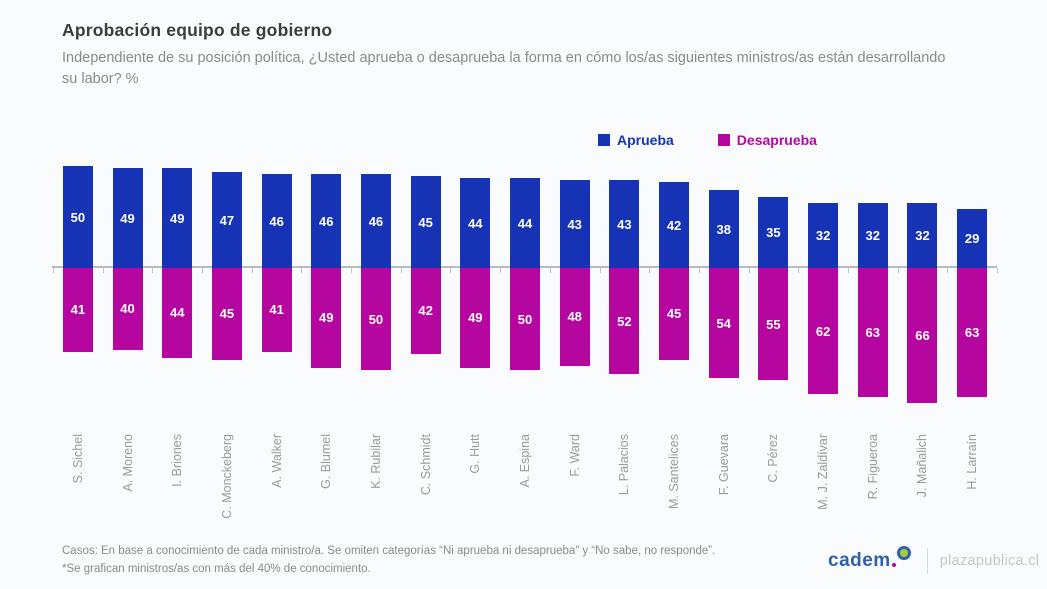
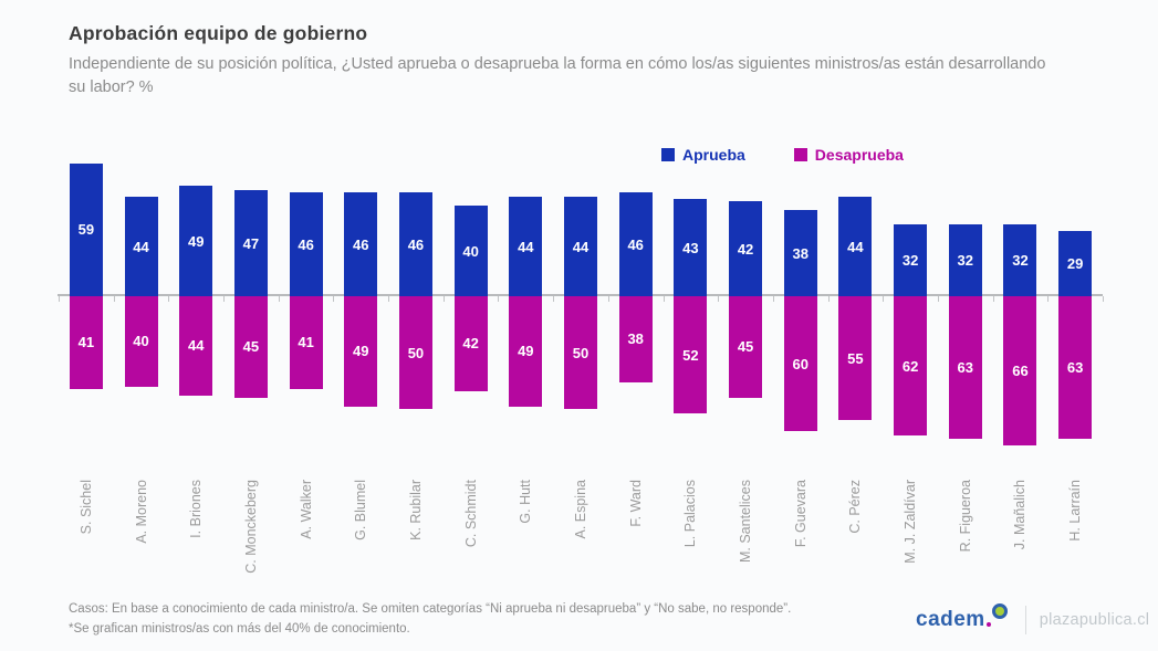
Aprueba/S. Sichel: 50 -> 59
Aprueba/A. Moreno: 49 -> 44
Aprueba/C. Schmidt: 45 -> 40
Aprueba/F. Ward: 43 -> 46
Desaprueba/F. Ward: 48 -> 38
Desaprueba/F. Guevara: 54 -> 60
Aprueba/C. Pérez: 35 -> 44
